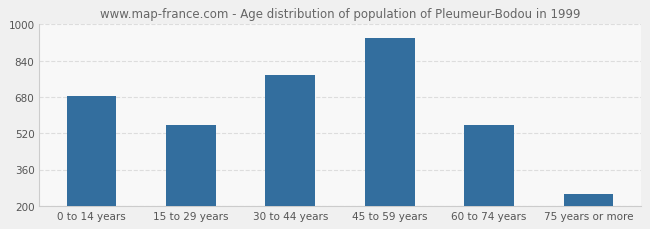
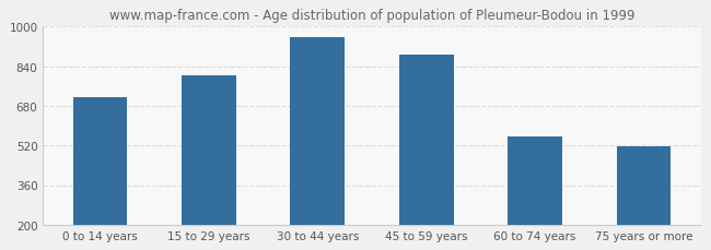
0 to 14 years: 685 -> 715
15 to 29 years: 555 -> 805
30 to 44 years: 775 -> 955
45 to 59 years: 940 -> 885
75 years or more: 250 -> 515
